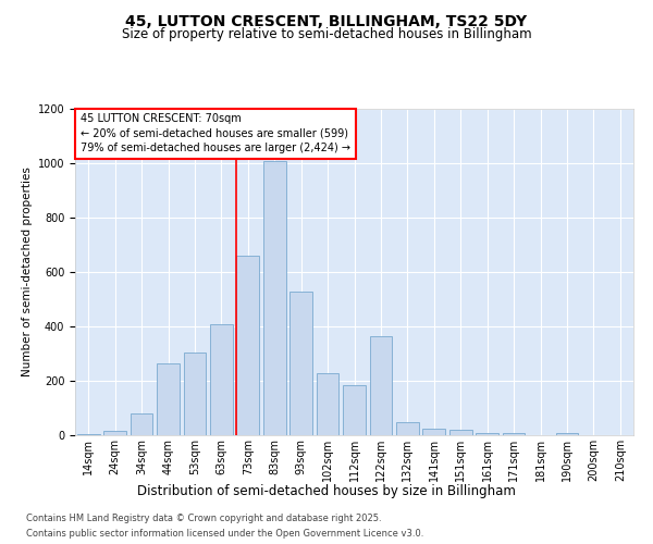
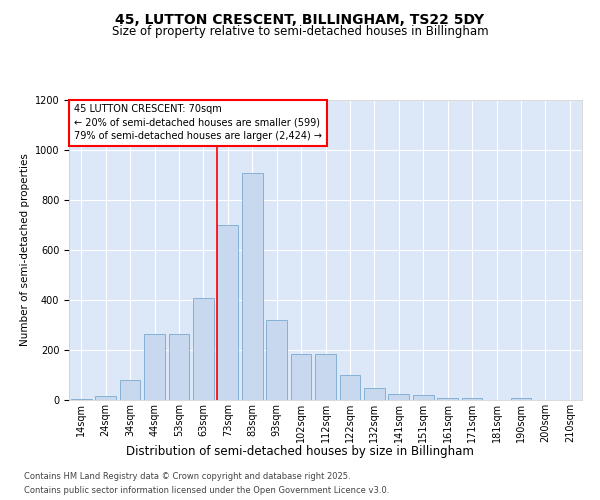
53sqm: 305 -> 265
73sqm: 660 -> 700
83sqm: 1010 -> 910
93sqm: 530 -> 320
102sqm: 230 -> 185
122sqm: 365 -> 100
